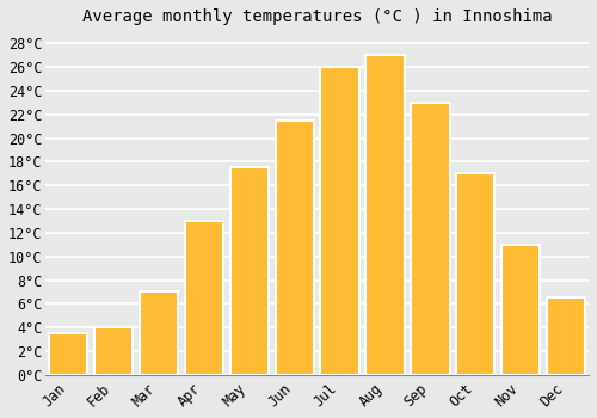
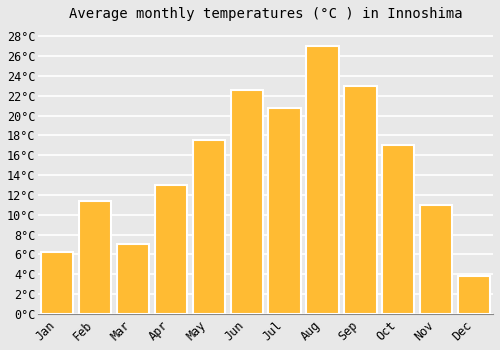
Jan: 3.5°C -> 6.2°C
Feb: 4.0°C -> 11.4°C
Jun: 21.5°C -> 22.6°C
Jul: 26.0°C -> 20.8°C
Dec: 6.5°C -> 3.8°C
